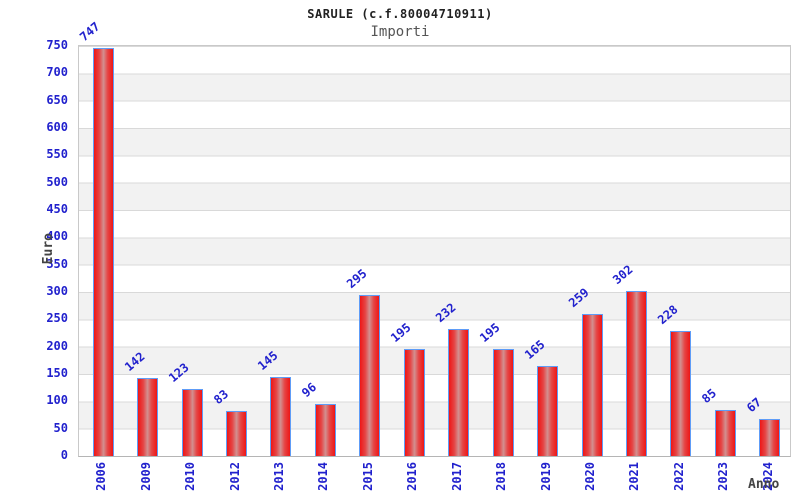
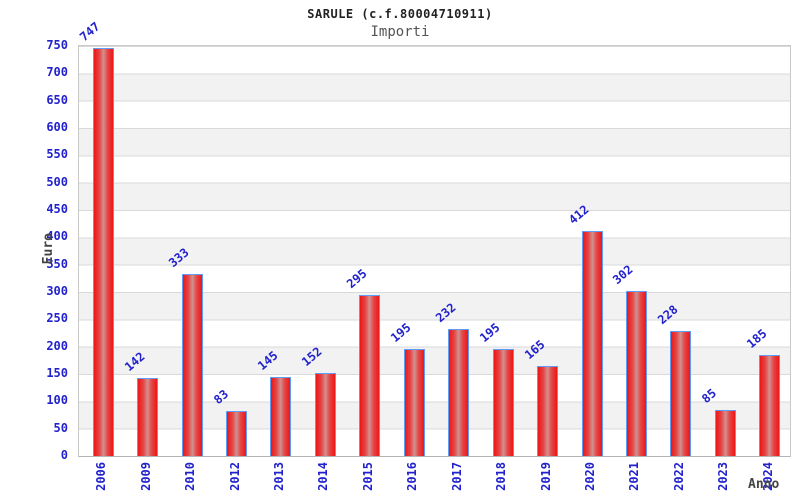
2010: 123 -> 333
2014: 96 -> 152
2020: 259 -> 412
2024: 67 -> 185
